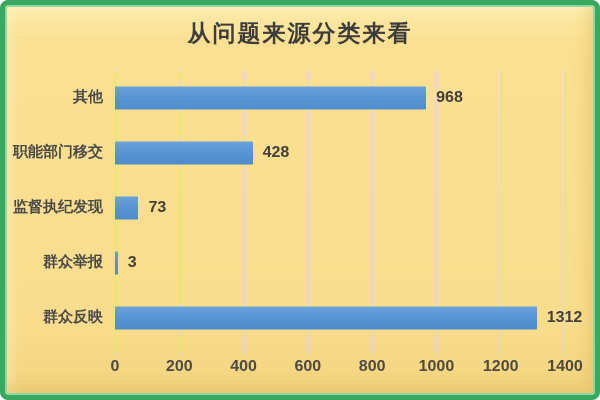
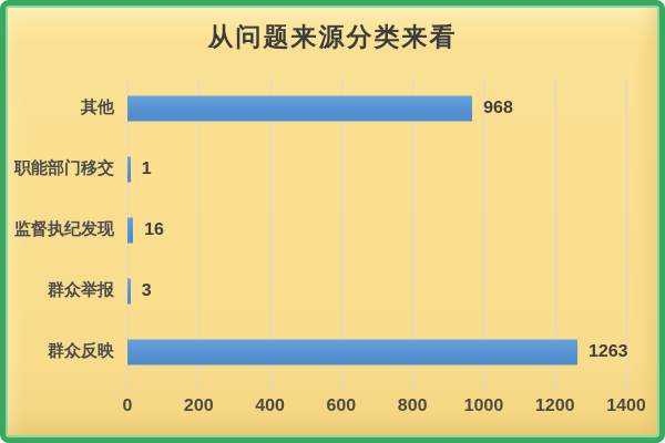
职能部门移交: 428 -> 1
监督执纪发现: 73 -> 16
群众反映: 1312 -> 1263
